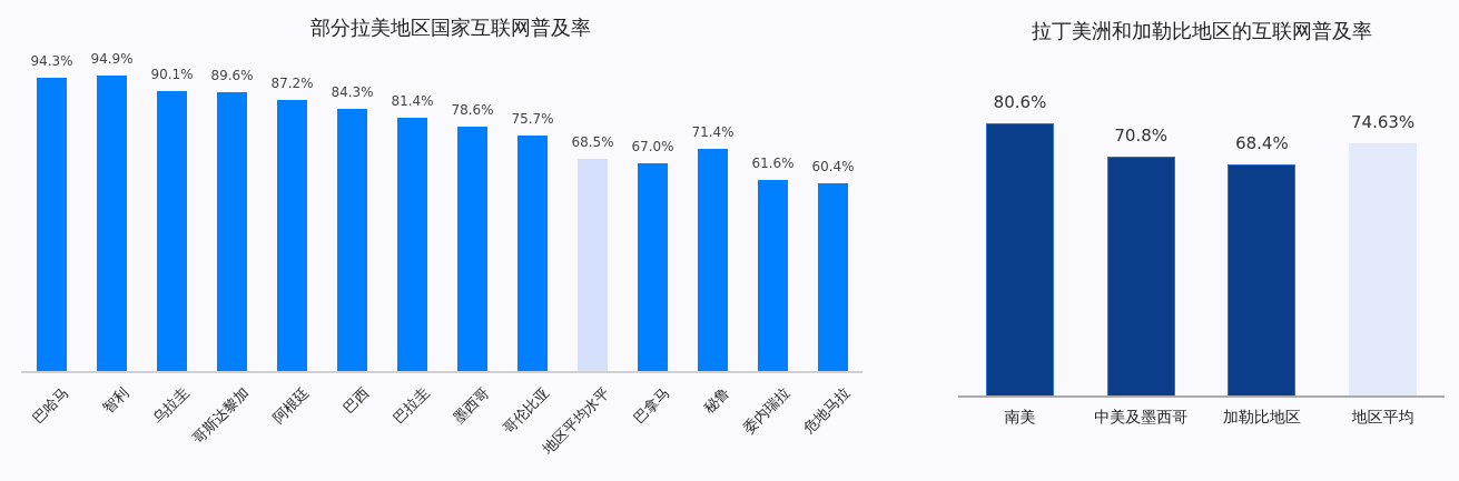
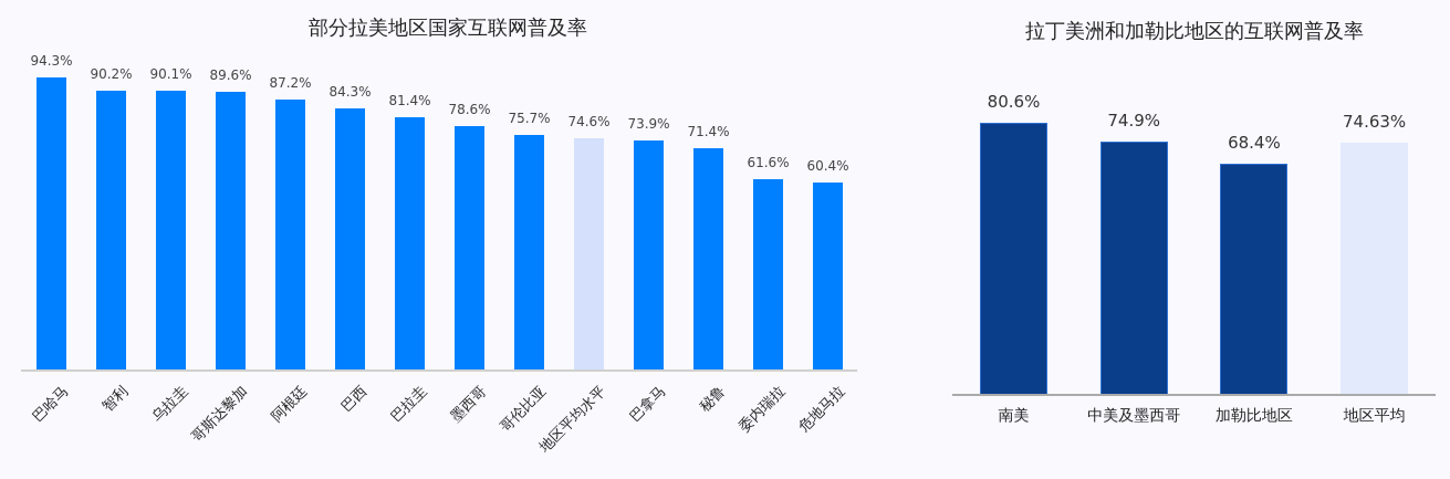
部分拉美地区国家互联网普及率/智利: 94.9% -> 90.2%
部分拉美地区国家互联网普及率/地区平均水平: 68.5% -> 74.6%
部分拉美地区国家互联网普及率/巴拿马: 67.0% -> 73.9%
拉丁美洲和加勒比地区的互联网普及率/中美及墨西哥: 70.8% -> 74.9%
